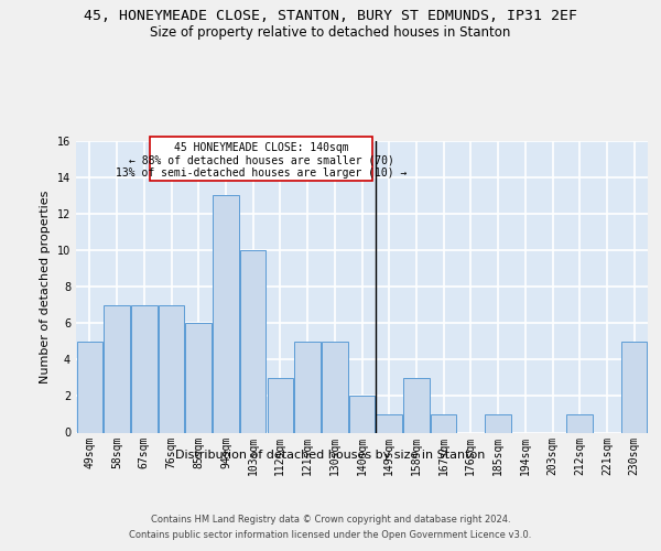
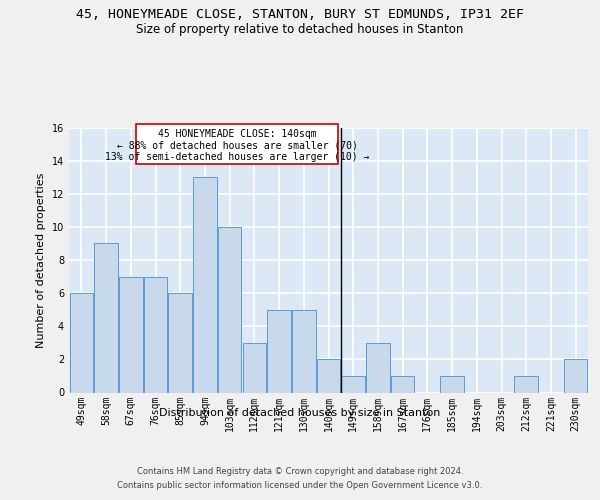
49sqm: 5 -> 6
58sqm: 7 -> 9
230sqm: 5 -> 2
